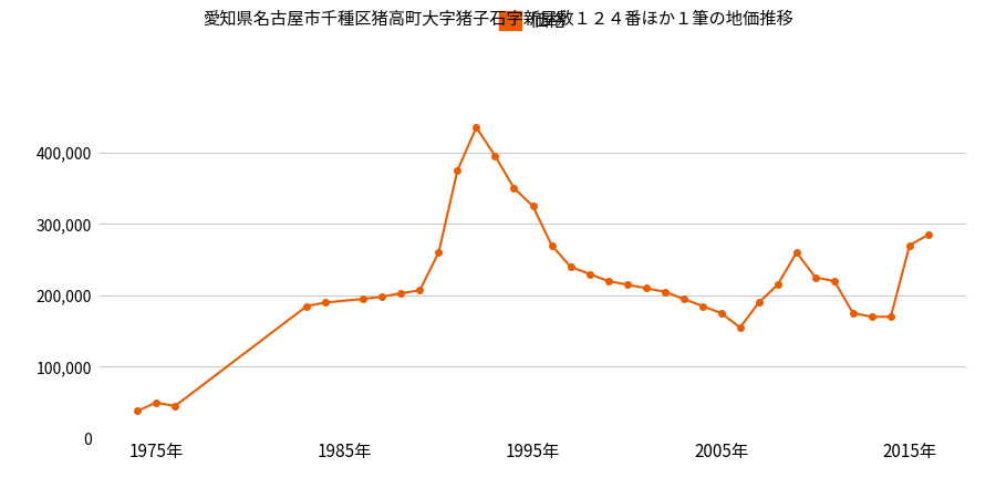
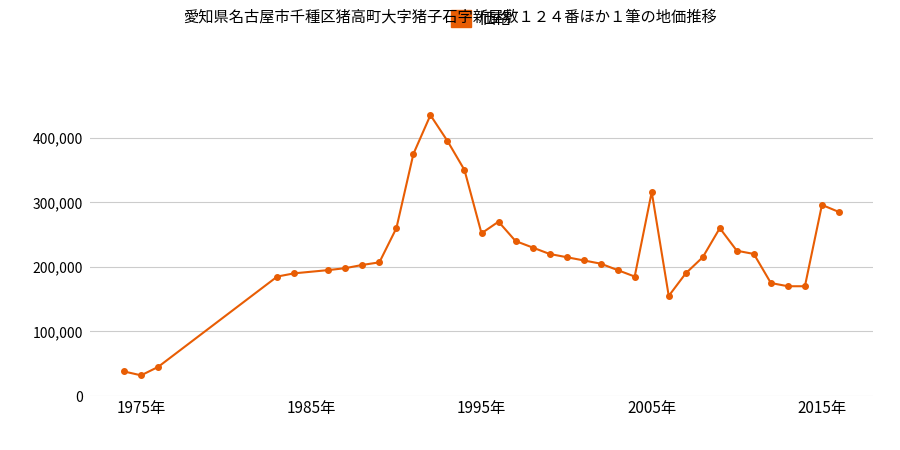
1975年: 50,000 -> 32,000
1995年: 325,000 -> 252,000
2005年: 175,000 -> 316,000
2015年: 270,000 -> 296,000
